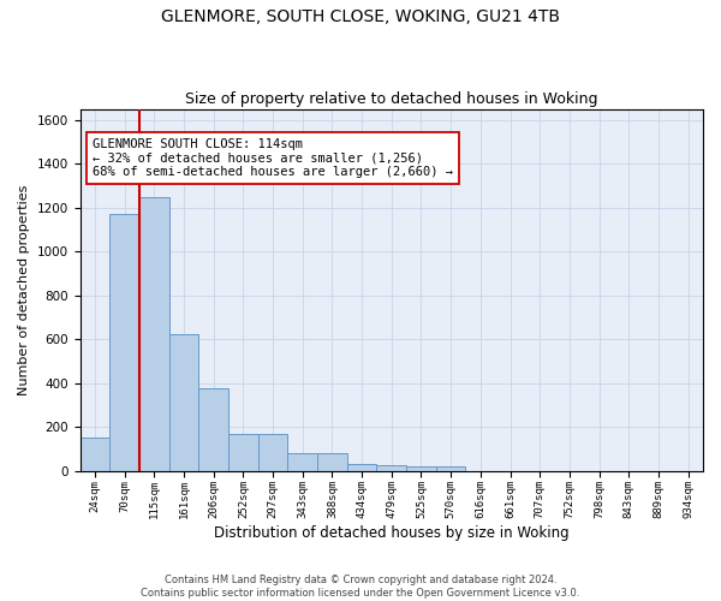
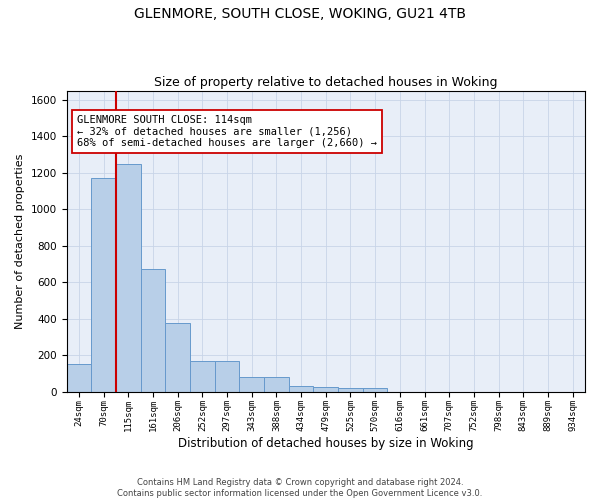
161sqm: 620 -> 670
